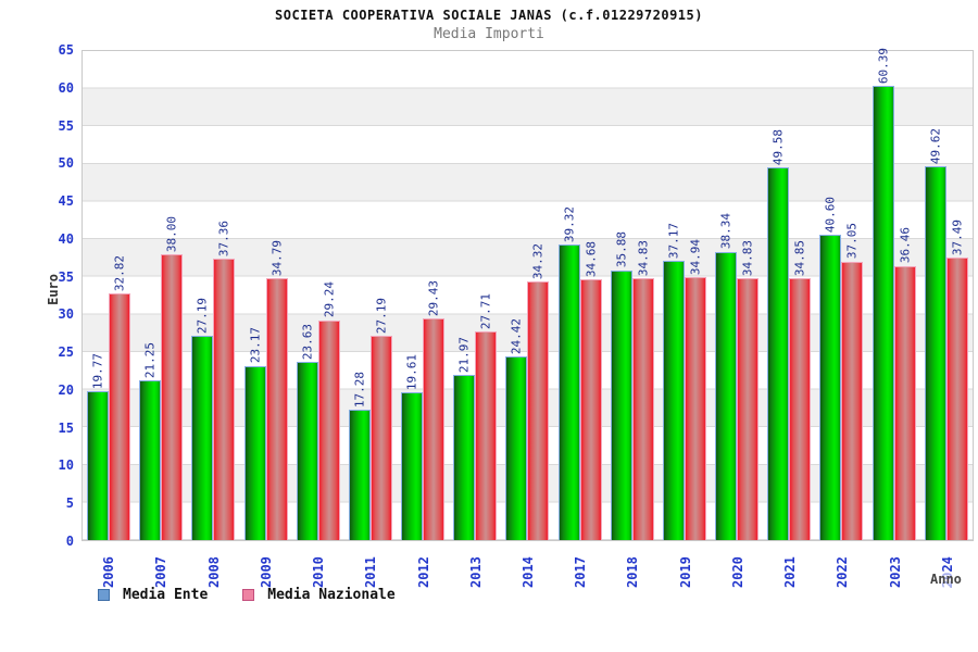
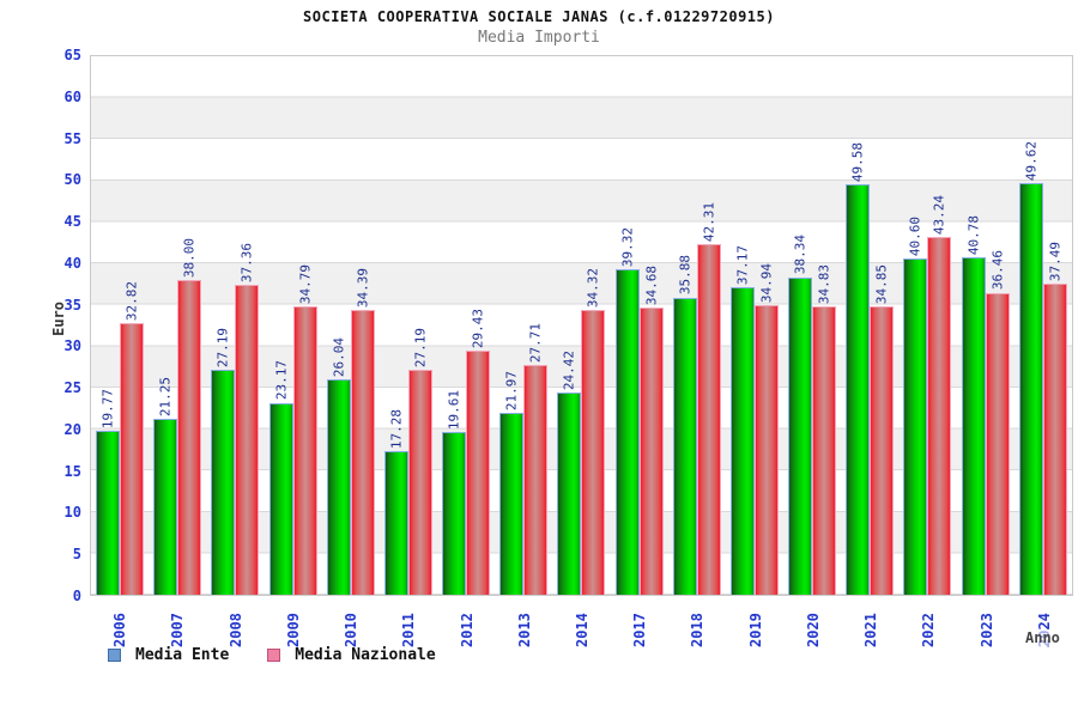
Media Ente/2010: 23.63 -> 26.04
Media Nazionale/2010: 29.24 -> 34.39
Media Nazionale/2018: 34.83 -> 42.31
Media Nazionale/2022: 37.05 -> 43.24
Media Ente/2023: 60.39 -> 40.78
